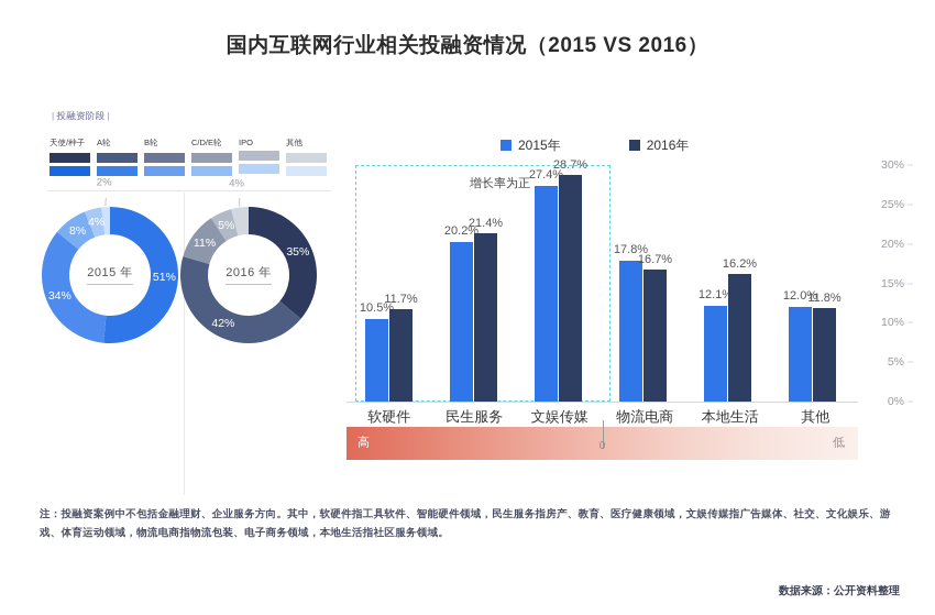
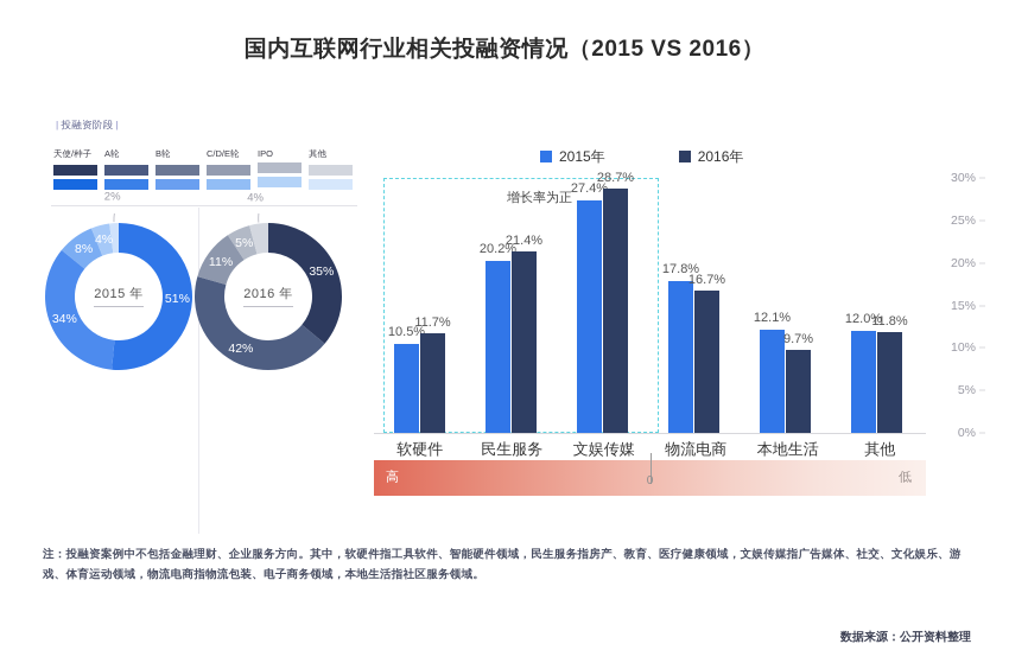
2016年/本地生活: 16.2% -> 9.7%
